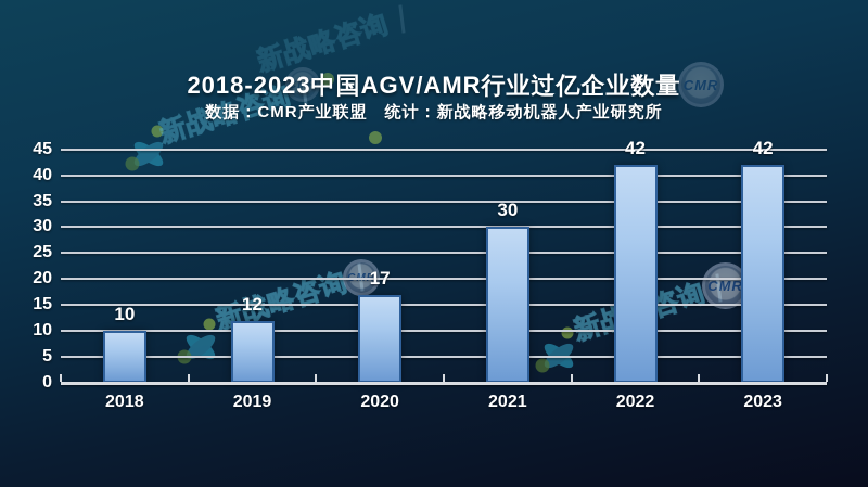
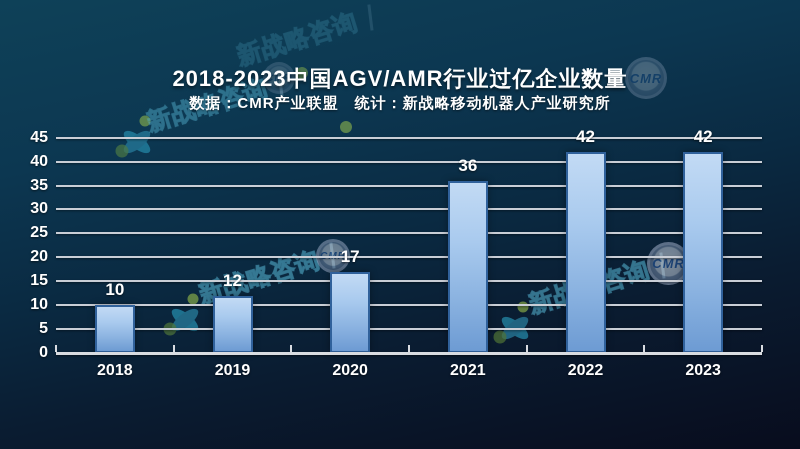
2021: 30 -> 36
